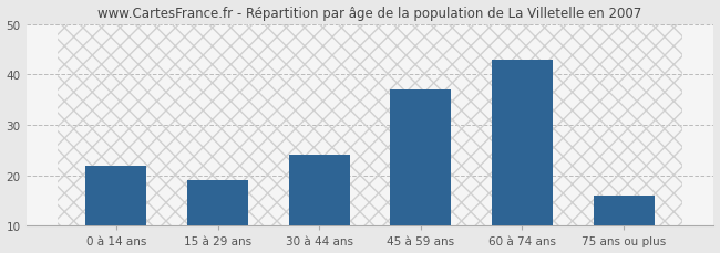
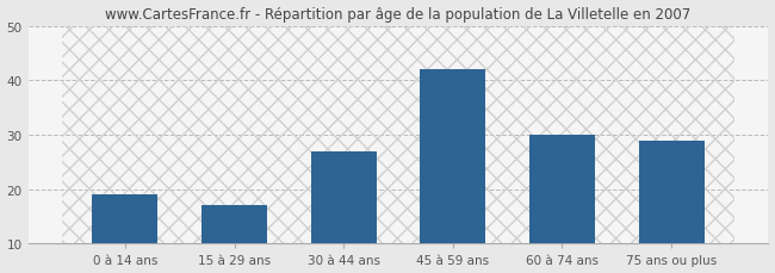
0 à 14 ans: 22 -> 19
15 à 29 ans: 19 -> 17
30 à 44 ans: 24 -> 27
45 à 59 ans: 37 -> 42
60 à 74 ans: 43 -> 30
75 ans ou plus: 16 -> 29
